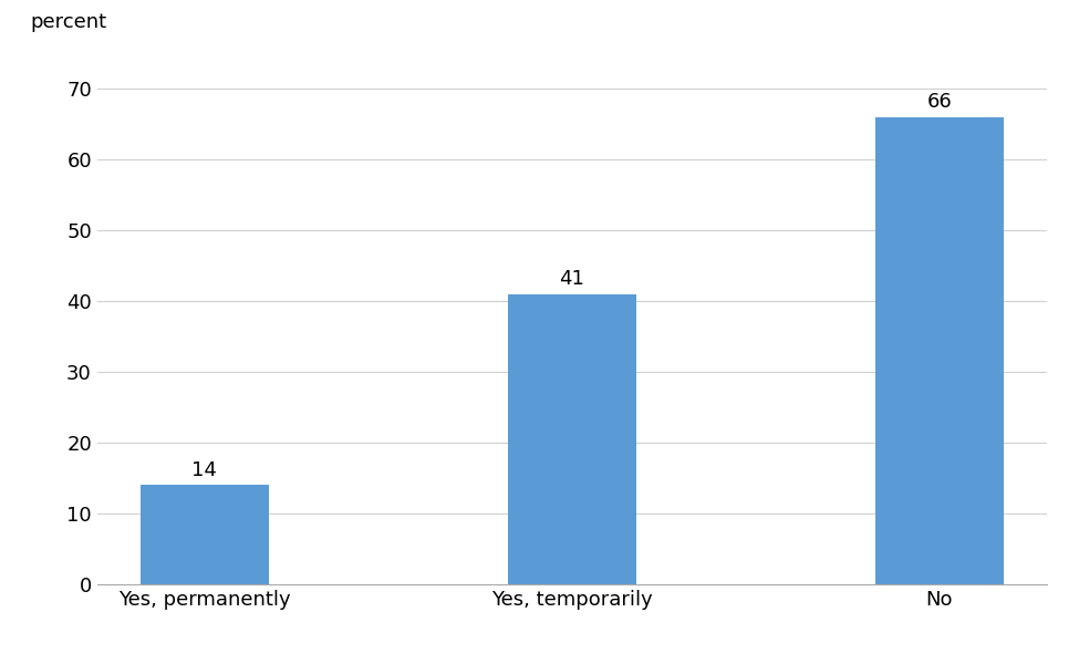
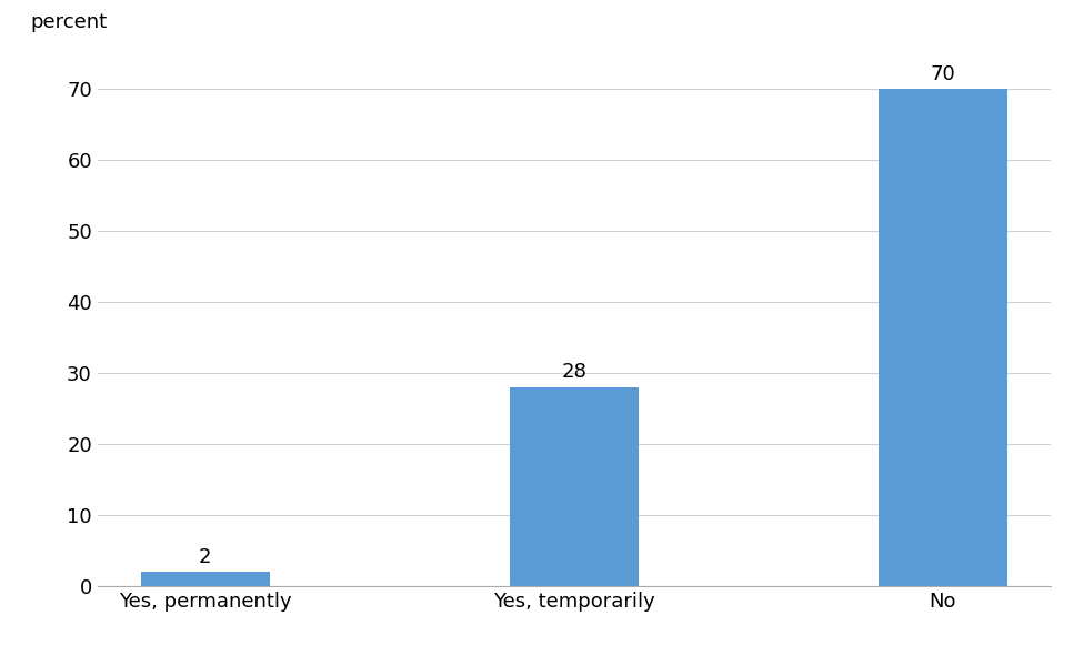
Yes, permanently: 14 -> 2
Yes, temporarily: 41 -> 28
No: 66 -> 70
